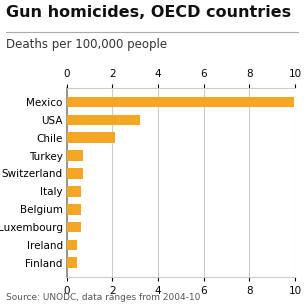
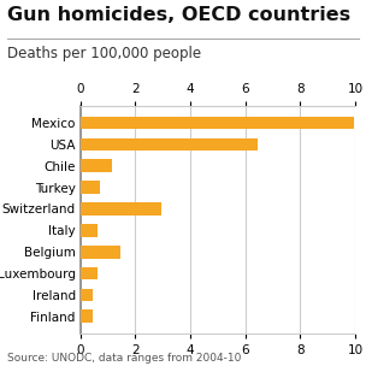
USA: 3.20 -> 6.45
Chile: 2.10 -> 1.15
Switzerland: 0.72 -> 2.95
Belgium: 0.62 -> 1.45
